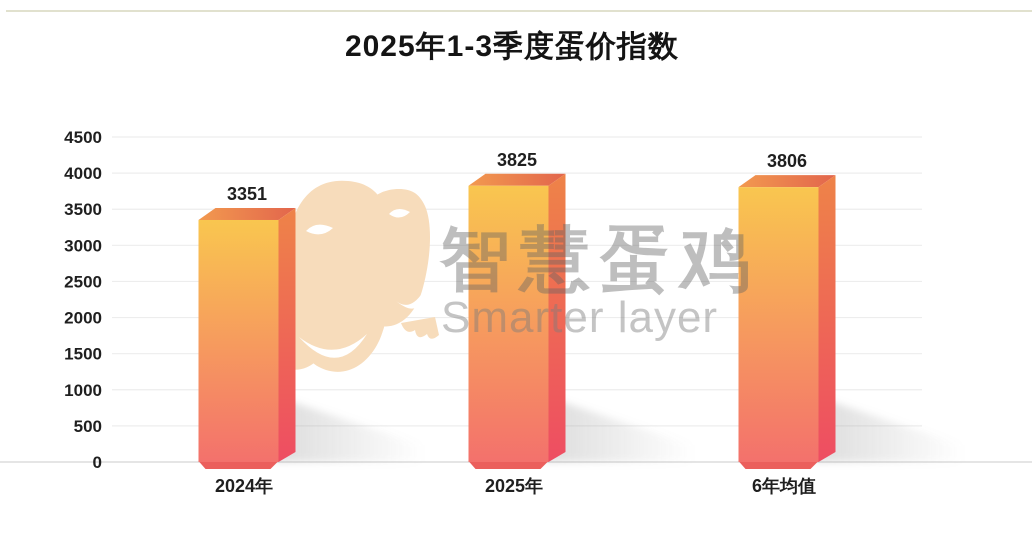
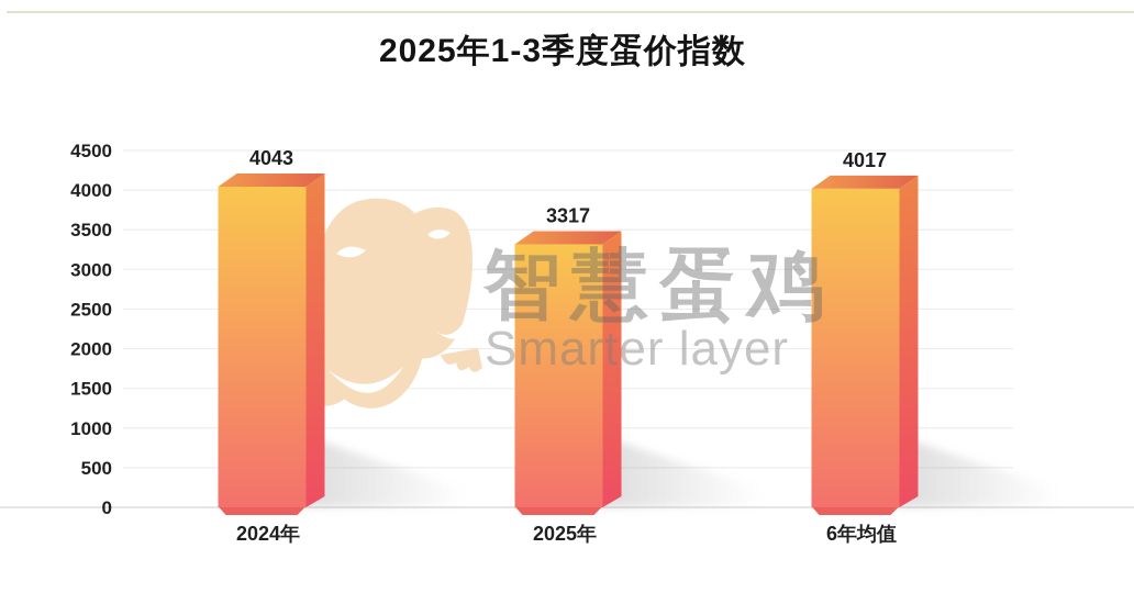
2024年: 3351 -> 4043
2025年: 3825 -> 3317
6年均值: 3806 -> 4017
